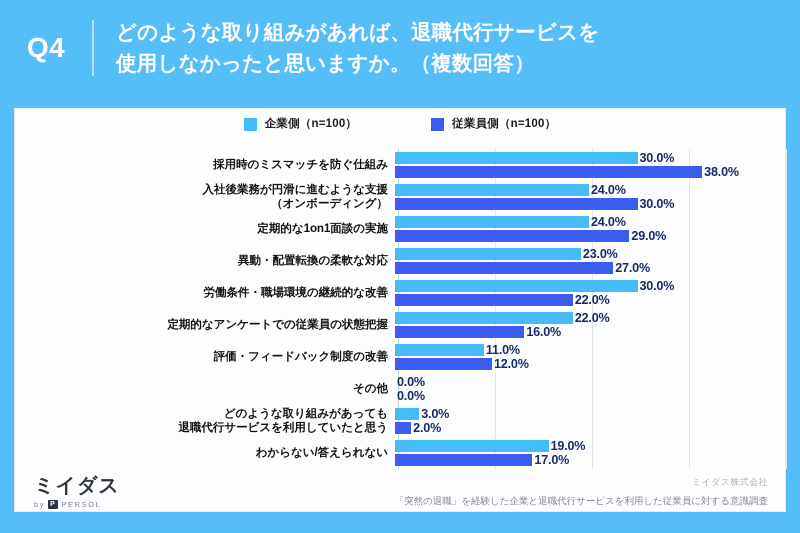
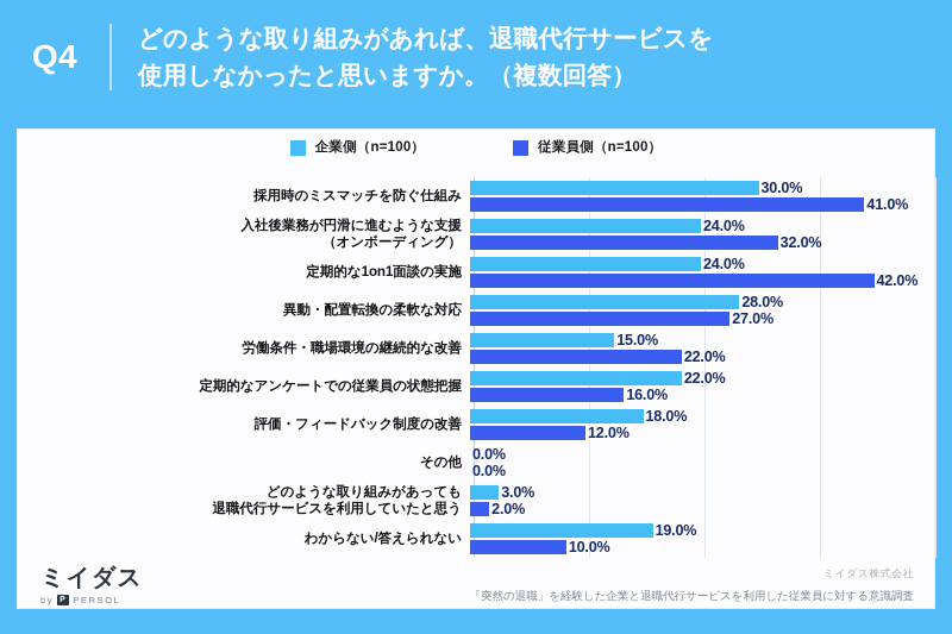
従業員側（n=100）/採用時のミスマッチを防ぐ仕組み: 38.0% -> 41.0%
従業員側（n=100）/入社後業務が円滑に進むような支援 （オンボーディング）: 30.0% -> 32.0%
従業員側（n=100）/定期的な1on1面談の実施: 29.0% -> 42.0%
企業側（n=100）/異動・配置転換の柔軟な対応: 23.0% -> 28.0%
企業側（n=100）/労働条件・職場環境の継続的な改善: 30.0% -> 15.0%
企業側（n=100）/評価・フィードバック制度の改善: 11.0% -> 18.0%
従業員側（n=100）/わからない/答えられない: 17.0% -> 10.0%
